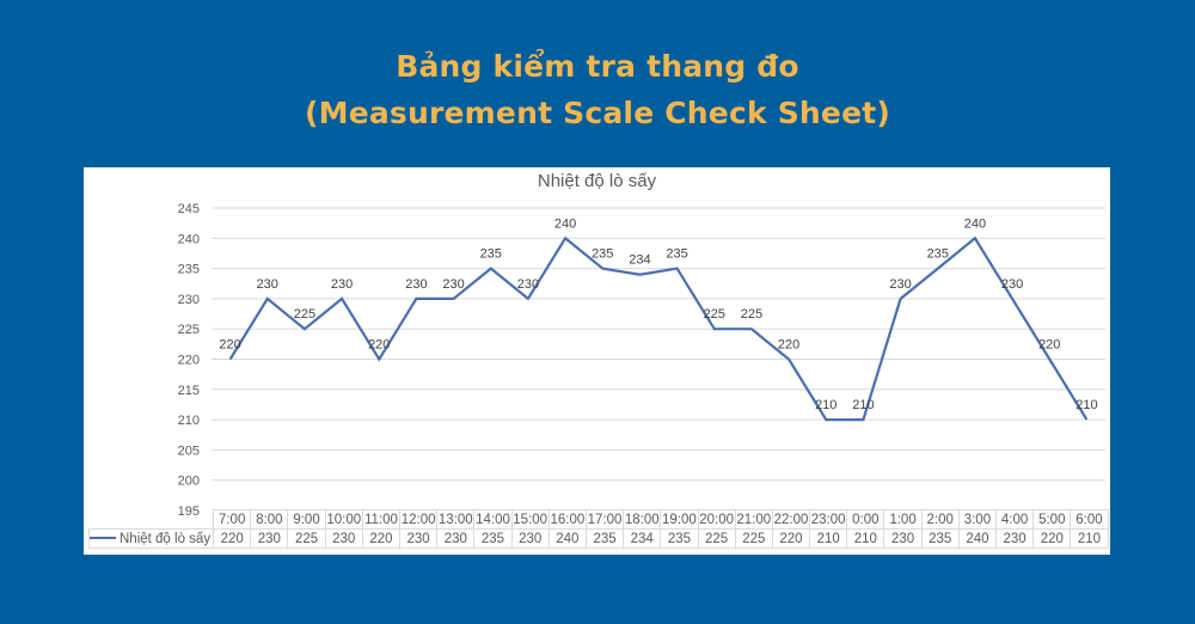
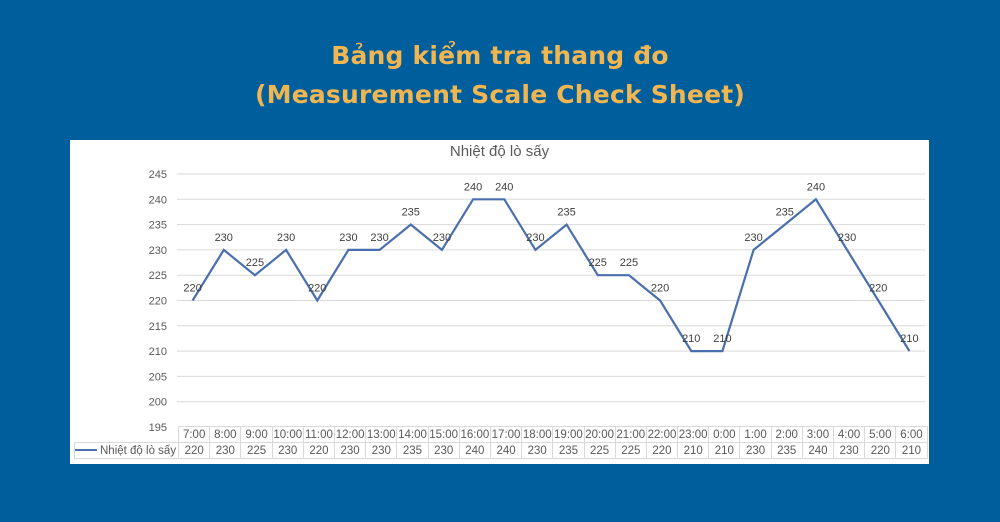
17:00: 235 -> 240
18:00: 234 -> 230
